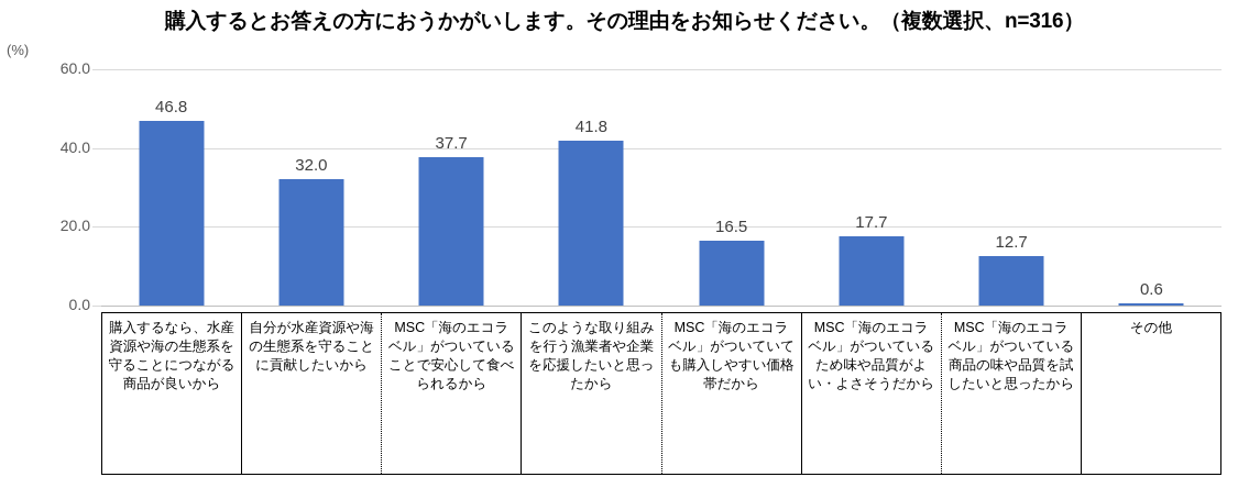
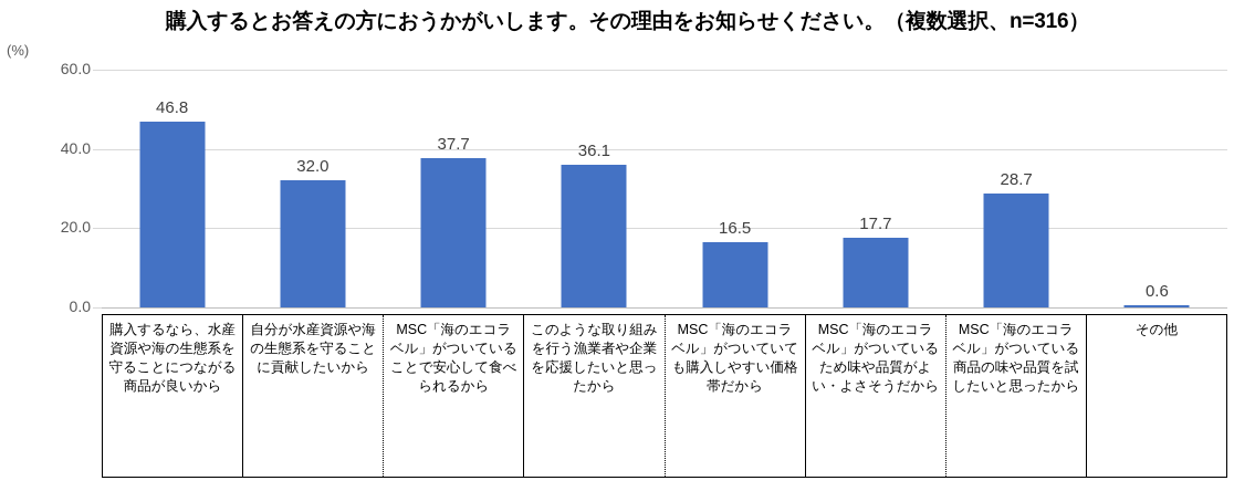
このような取り組みを行う漁業者や企業を応援したいと思ったから: 41.8 -> 36.1
MSC「海のエコラベル」がついている商品の味や品質を試したいと思ったから: 12.7 -> 28.7
